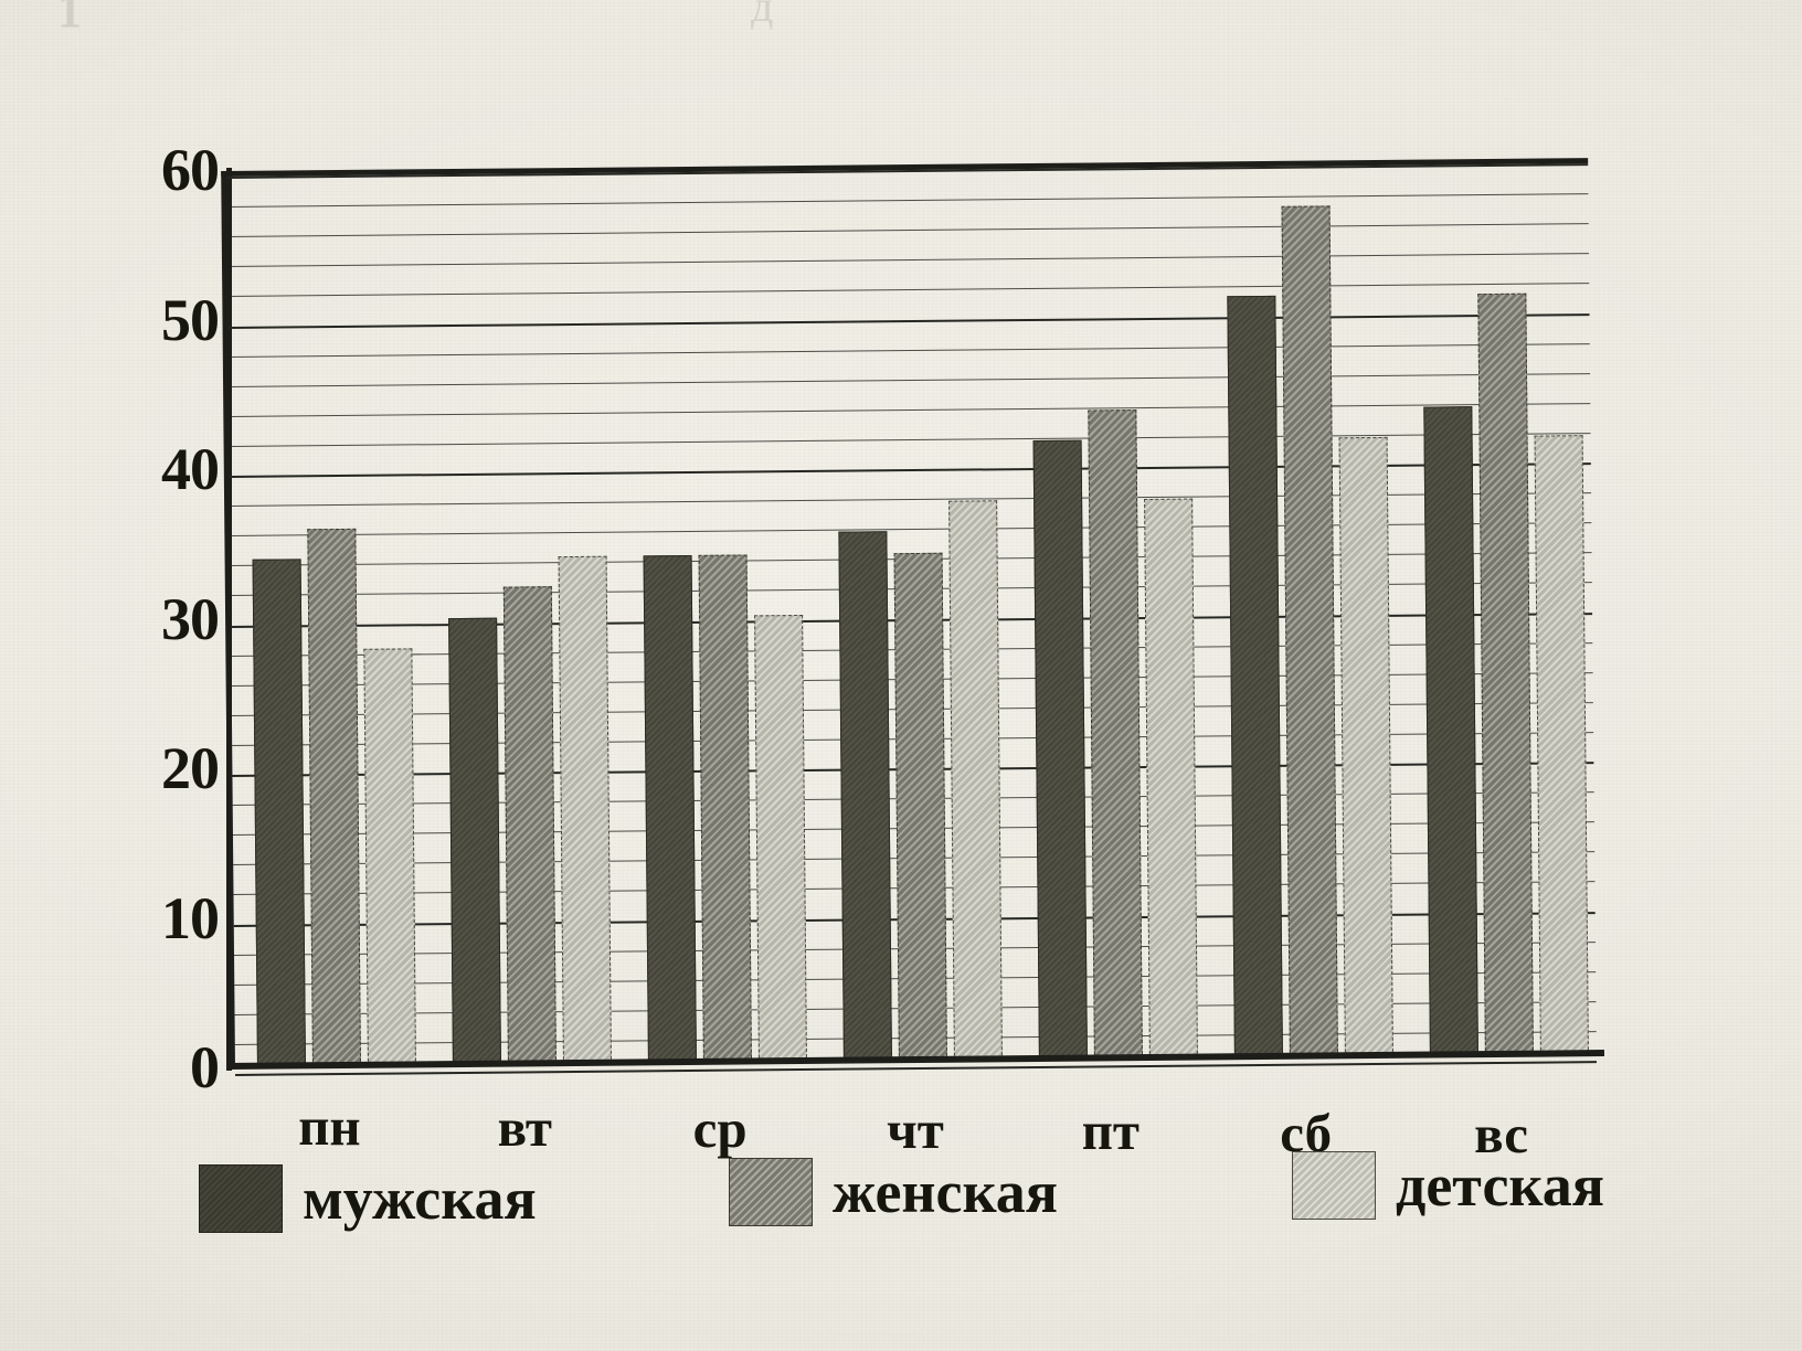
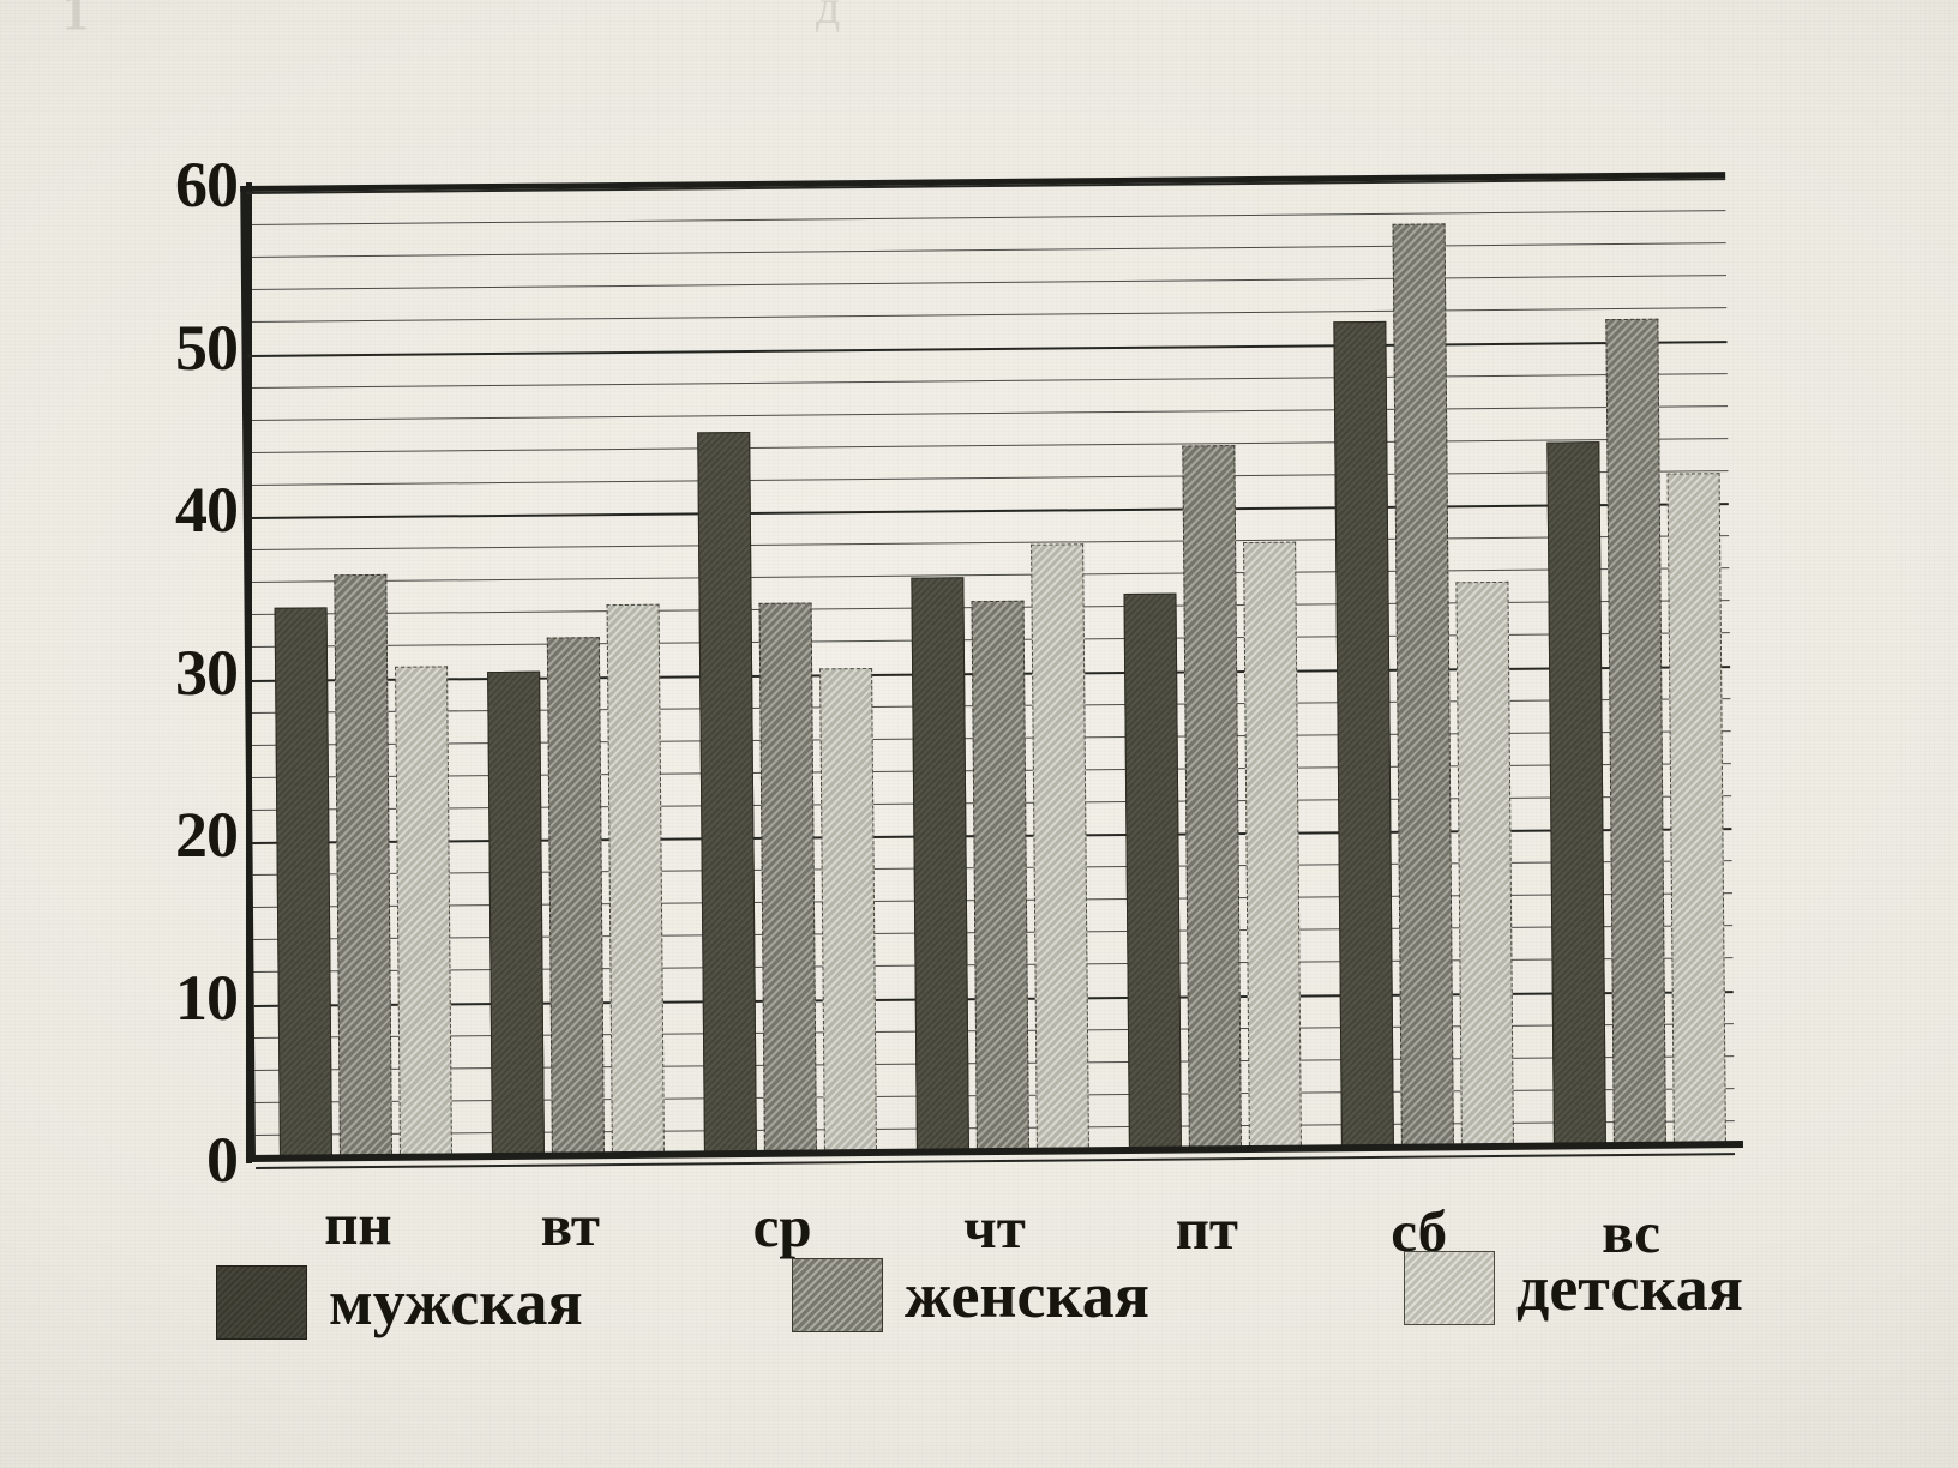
детская/пн: 28.0 -> 30.3
мужская/ср: 34.0 -> 44.6
мужская/пт: 41.5 -> 34.4
детская/сб: 41.5 -> 34.9
